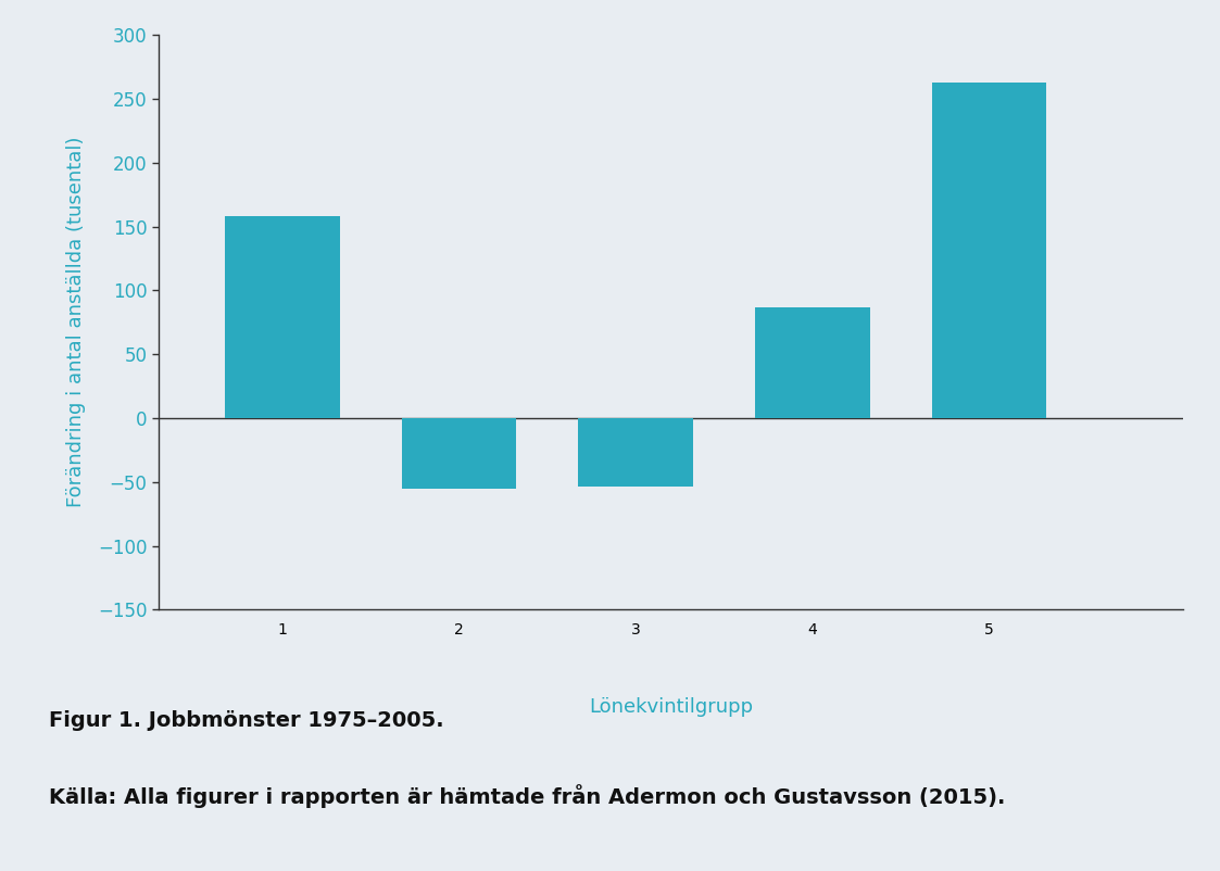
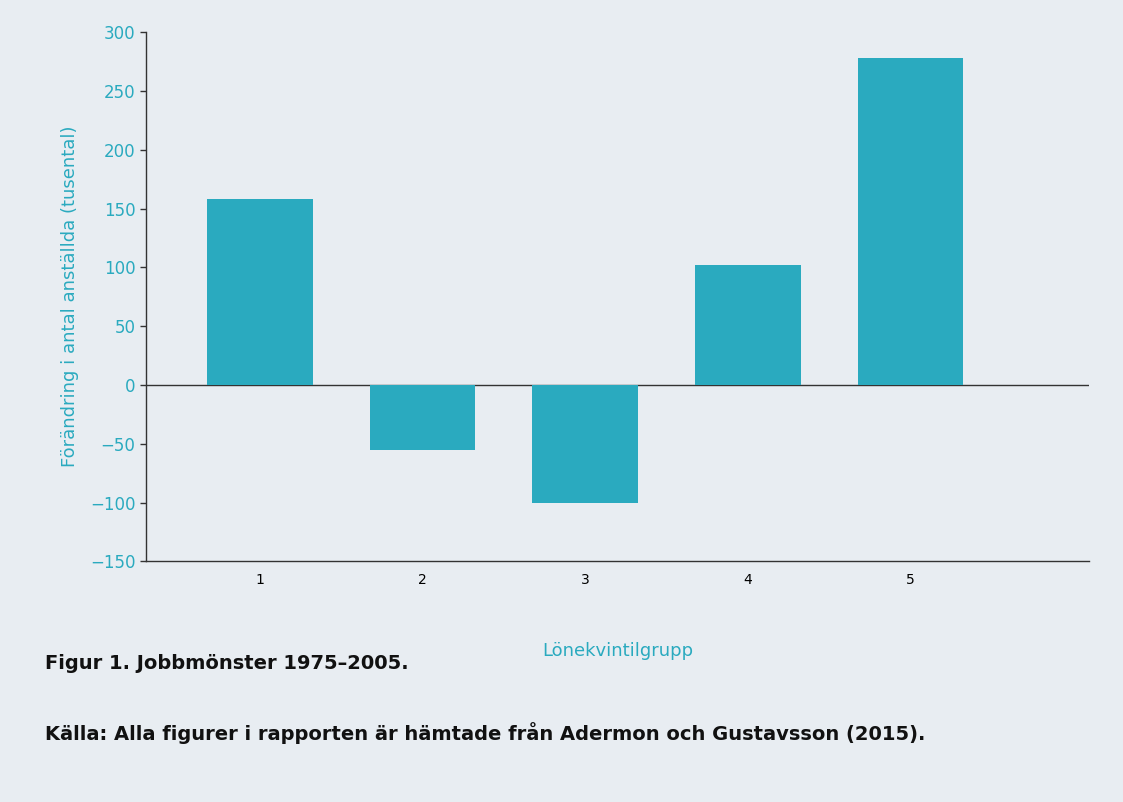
3: -54 -> -100
4: 87 -> 102
5: 263 -> 278
